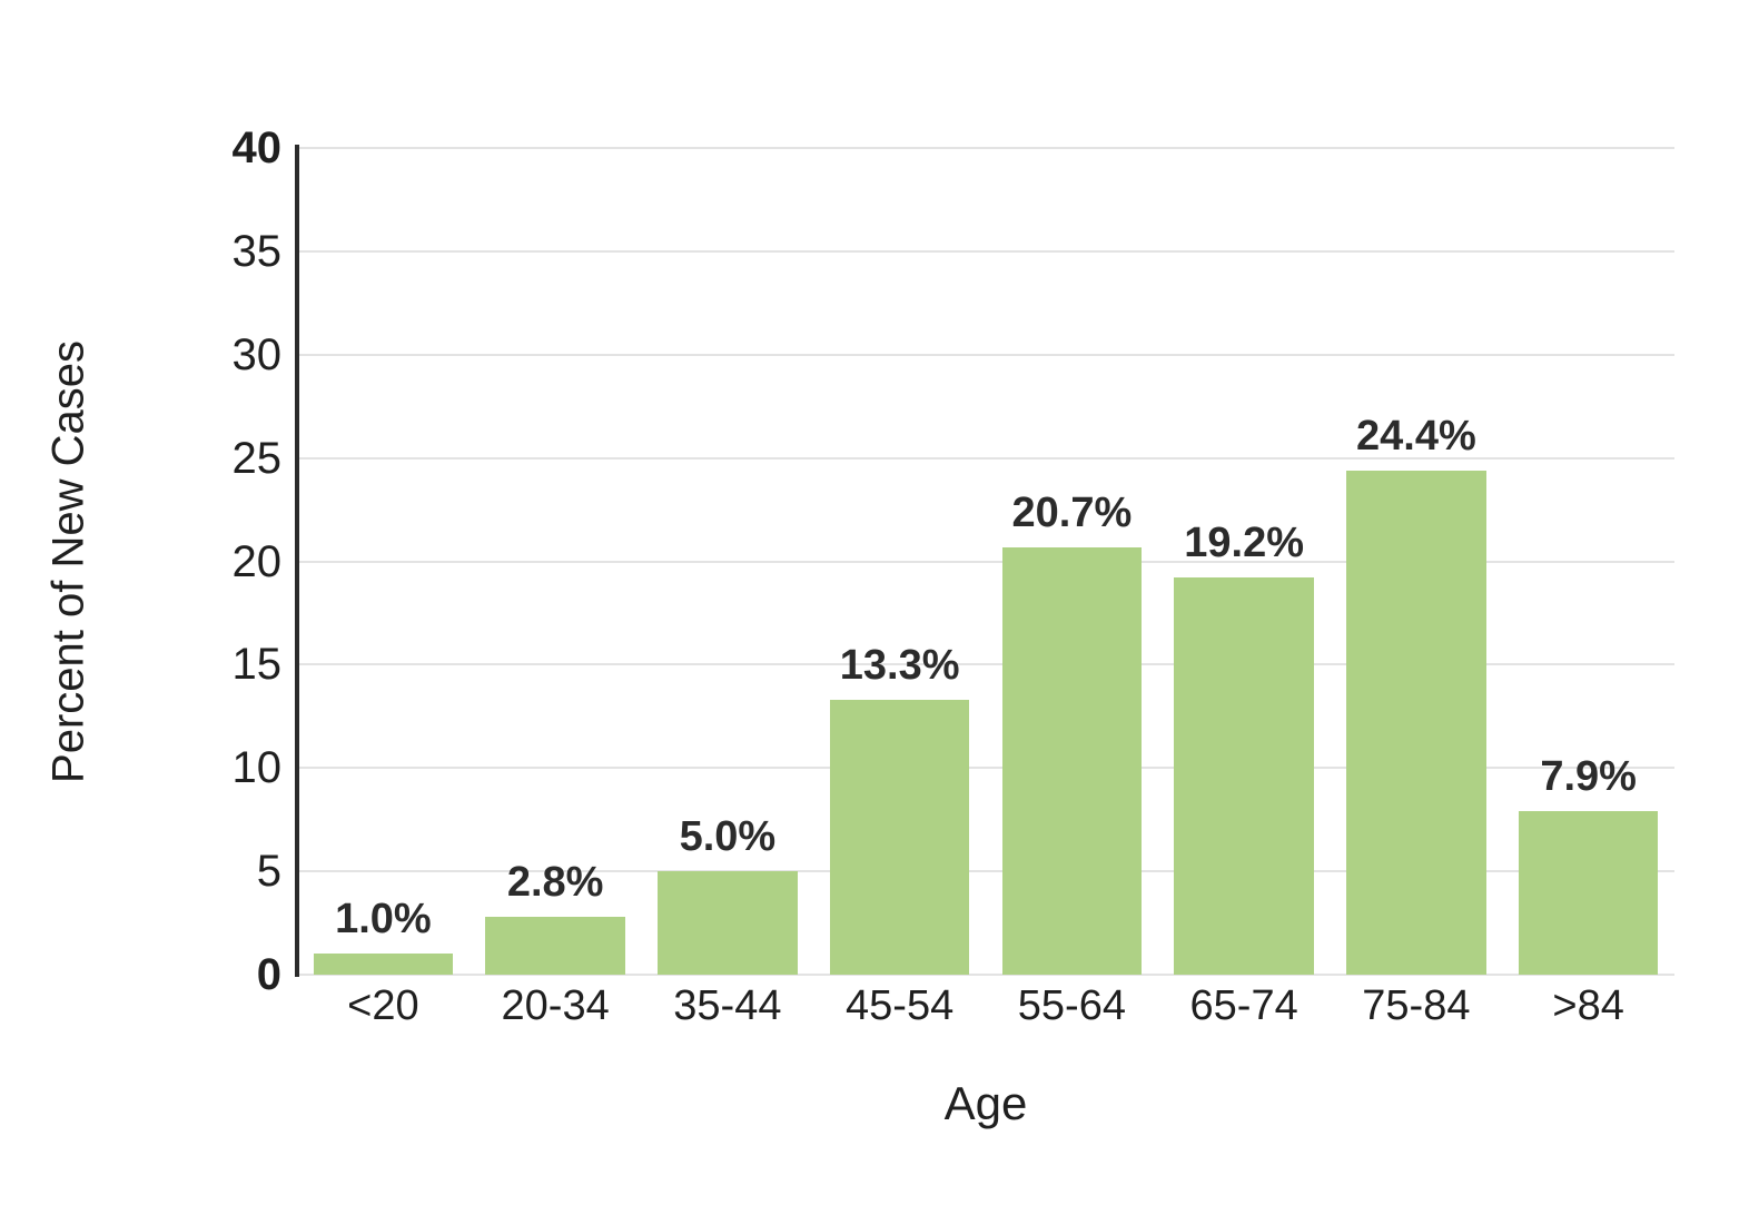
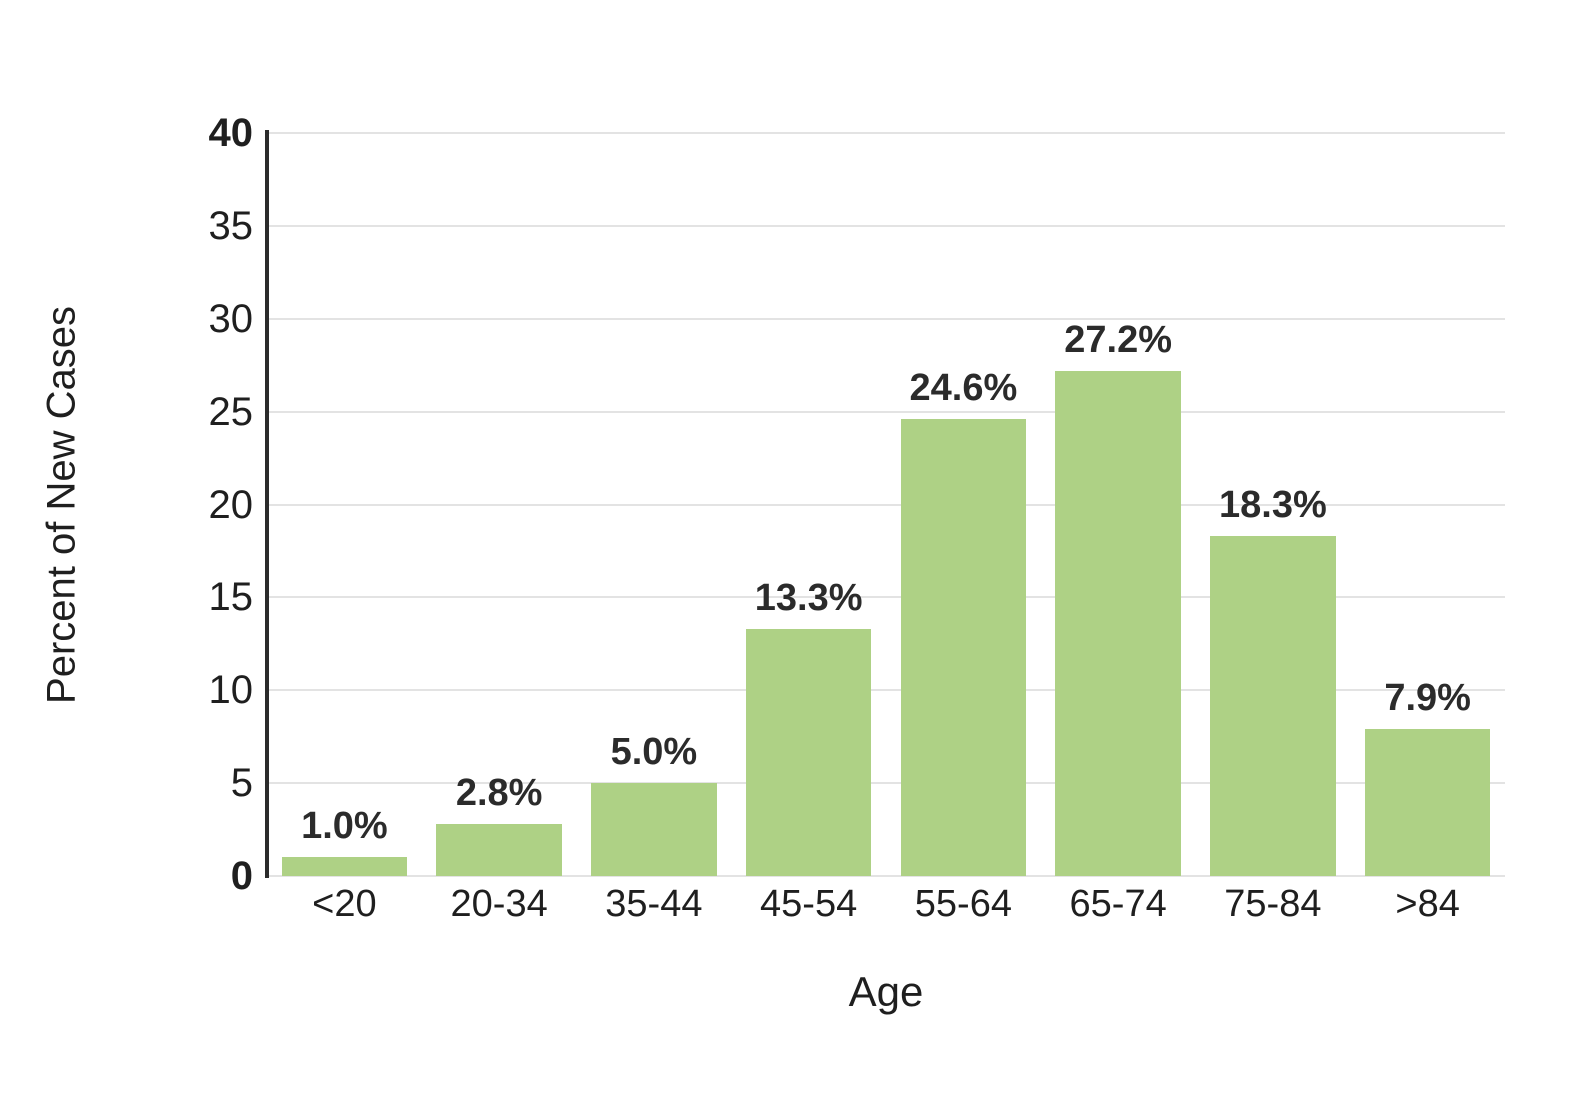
55-64: 20.7% -> 24.6%
65-74: 19.2% -> 27.2%
75-84: 24.4% -> 18.3%
